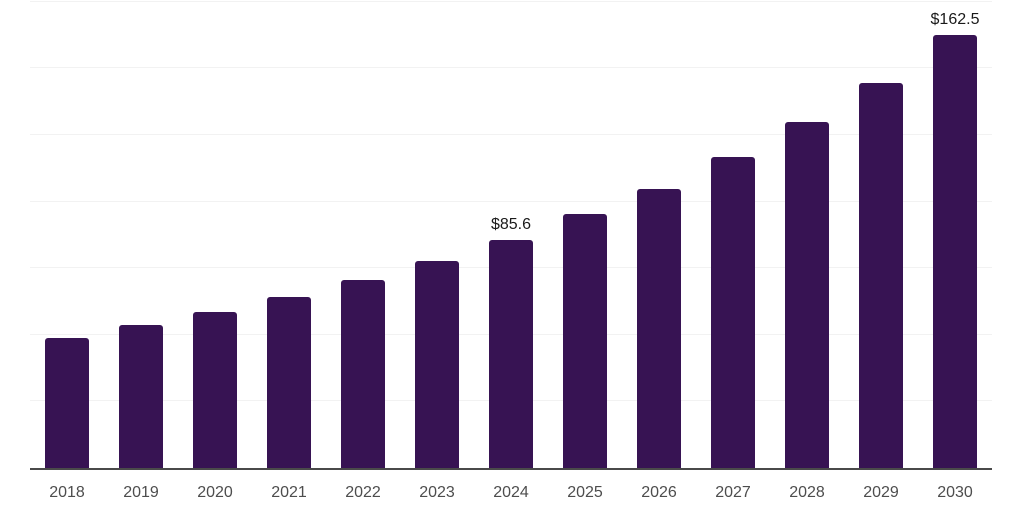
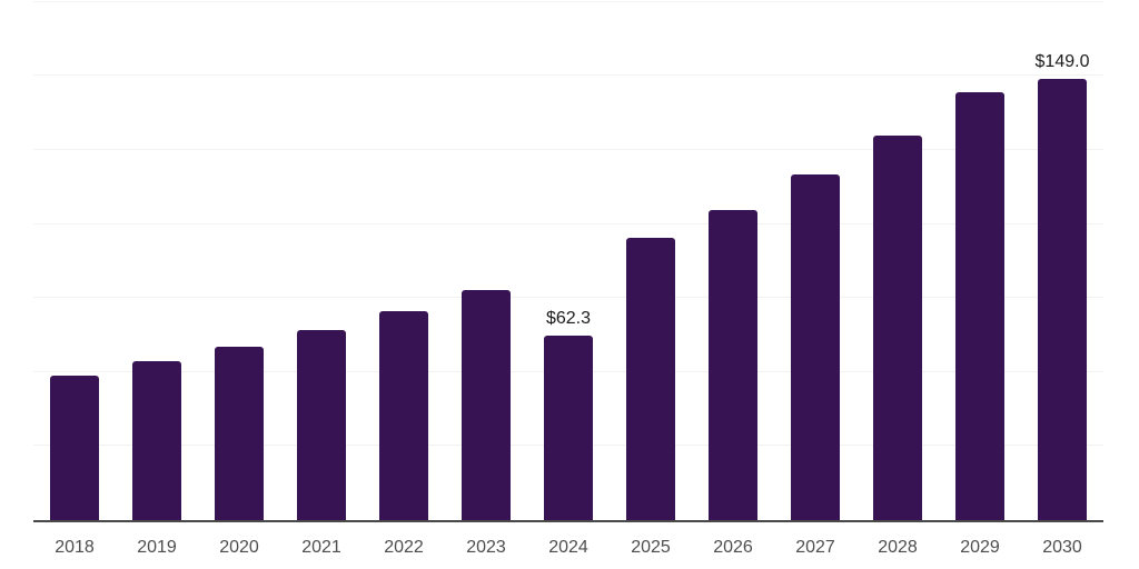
2024: $85.6 -> $62.3
2030: $162.5 -> $149.0
